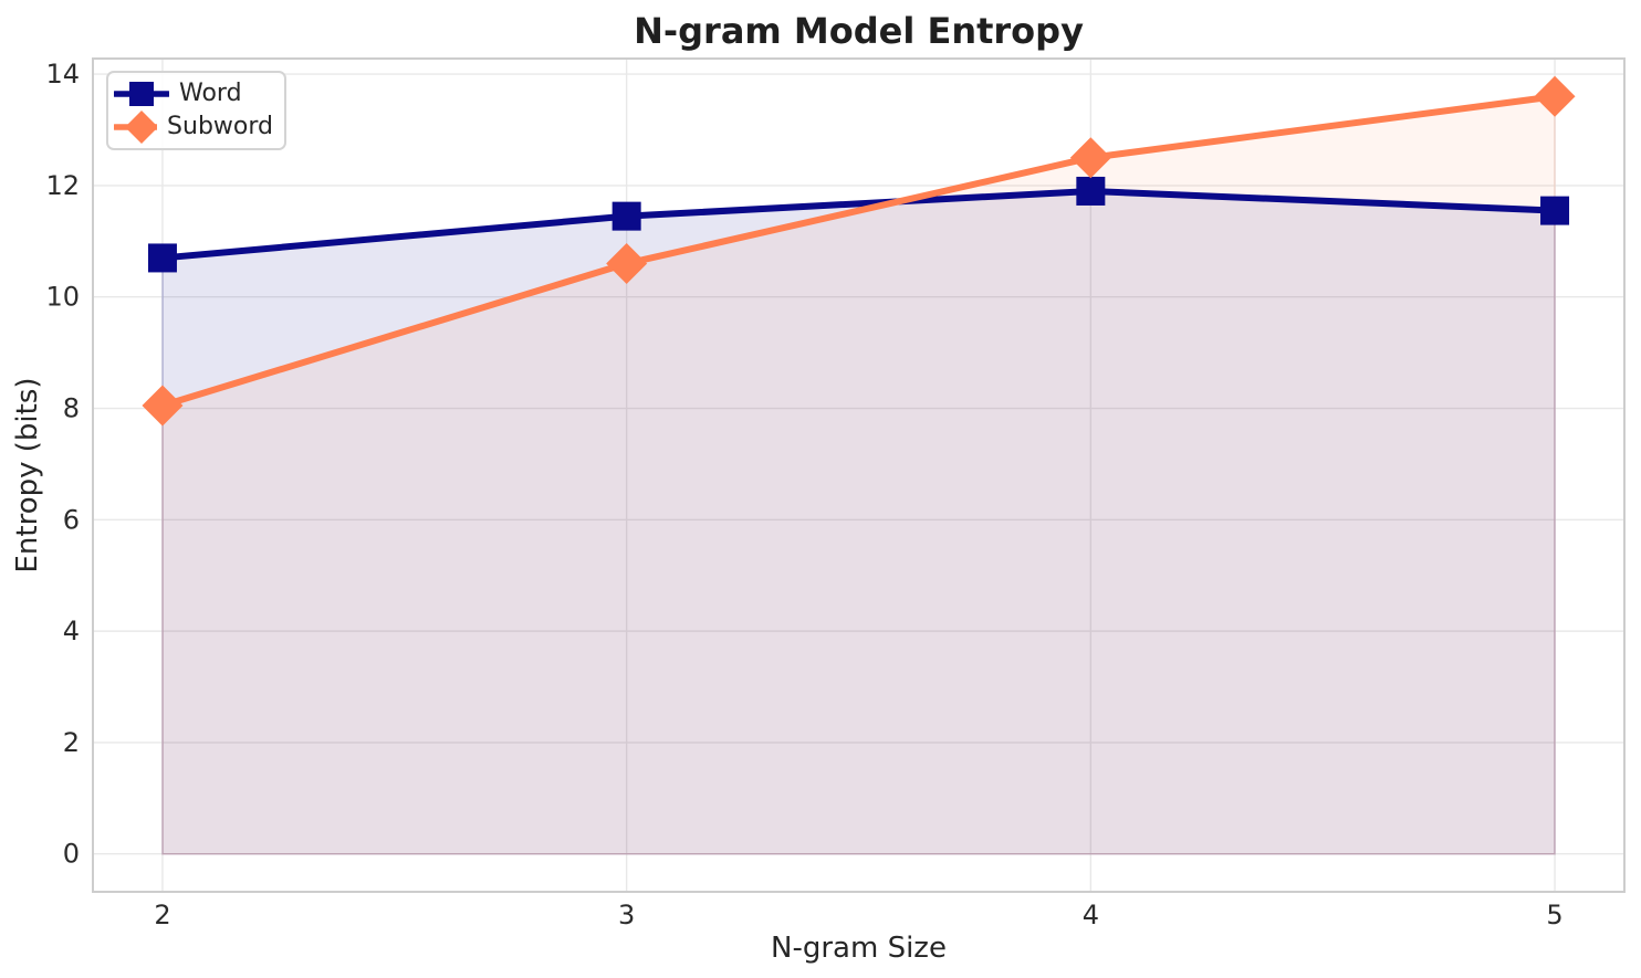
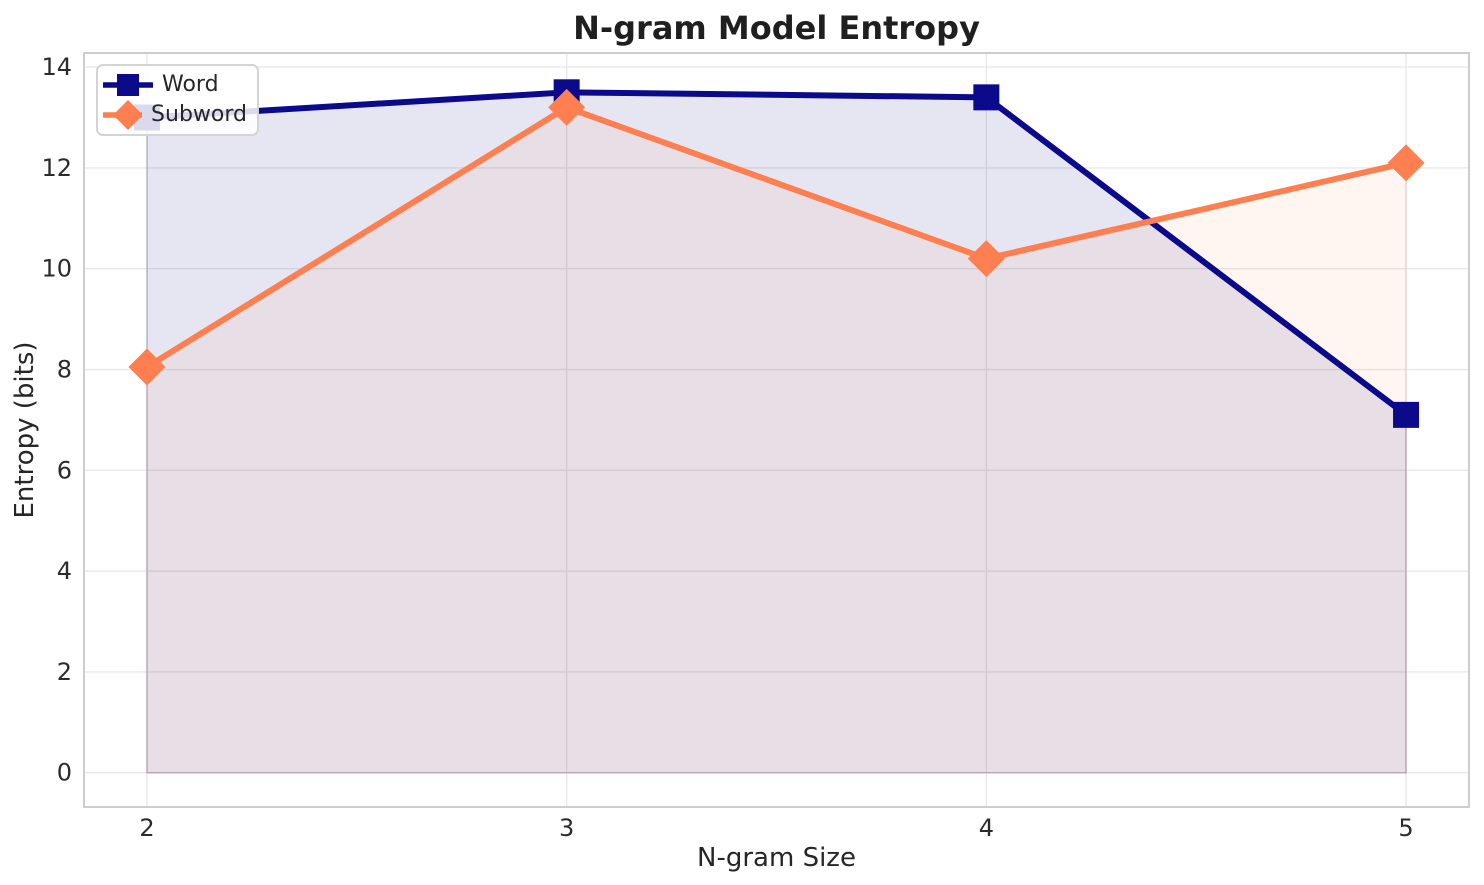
Word/2: 10.7 -> 13.0
Word/3: 11.4 -> 13.5
Subword/3: 10.6 -> 13.2
Word/4: 11.9 -> 13.4
Subword/4: 12.5 -> 10.2
Word/5: 11.6 -> 7.1
Subword/5: 13.6 -> 12.1
